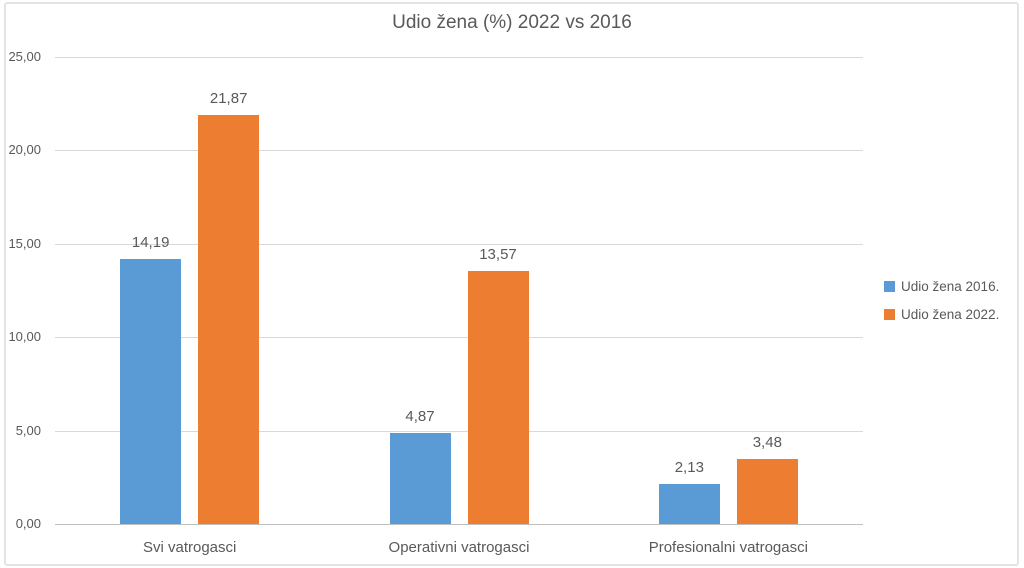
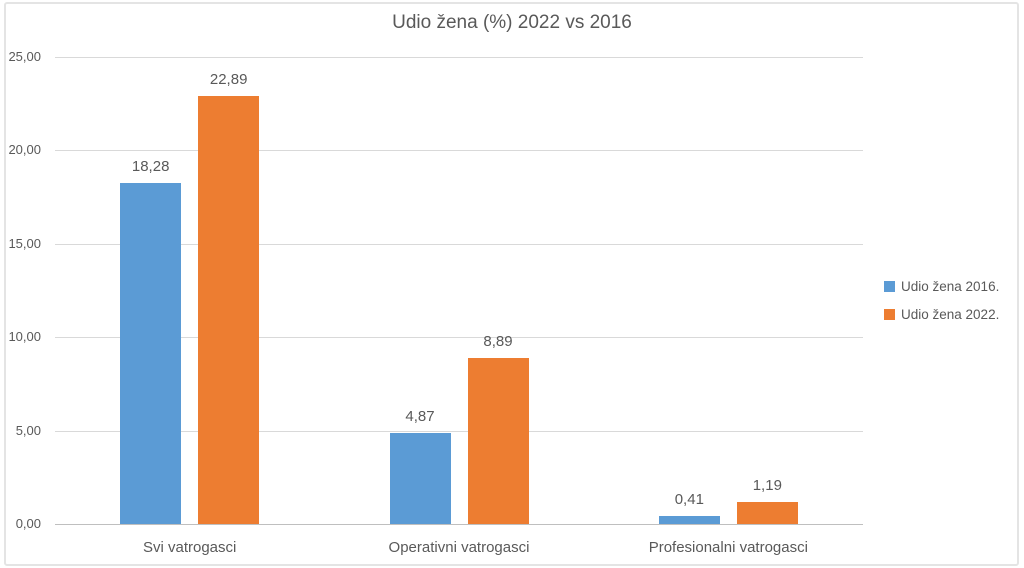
Udio žena 2016./Svi vatrogasci: 14,19 -> 18,28
Udio žena 2022./Svi vatrogasci: 21,87 -> 22,89
Udio žena 2022./Operativni vatrogasci: 13,57 -> 8,89
Udio žena 2016./Profesionalni vatrogasci: 2,13 -> 0,41
Udio žena 2022./Profesionalni vatrogasci: 3,48 -> 1,19
